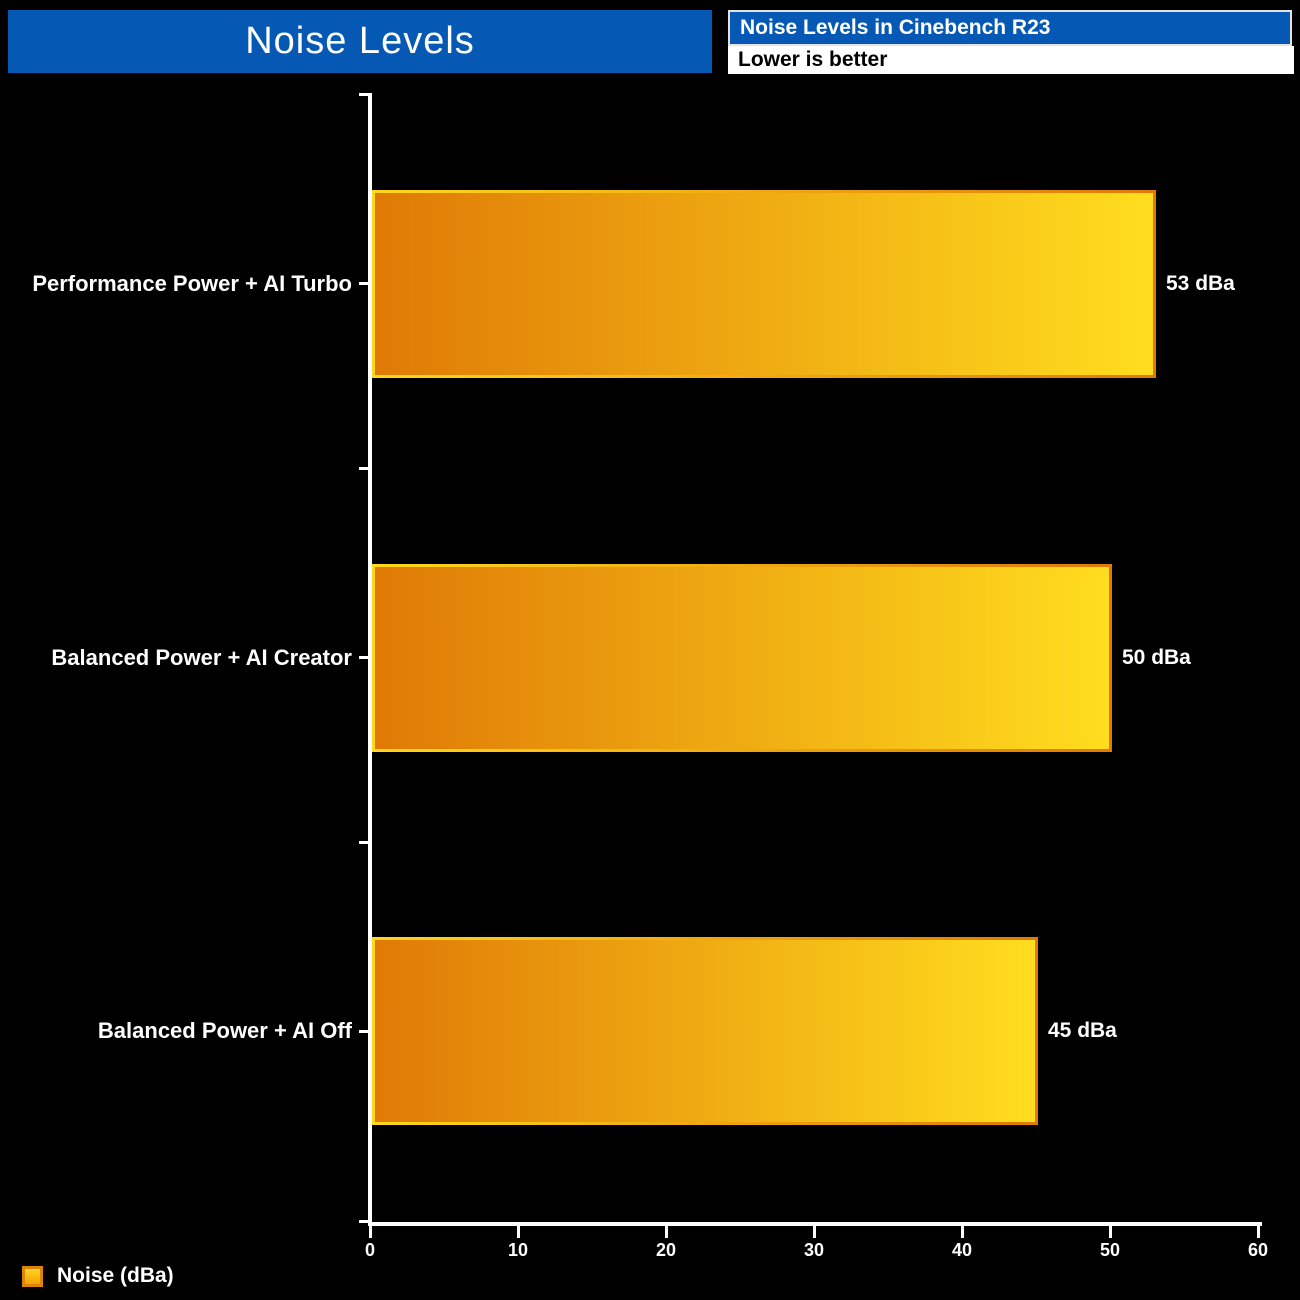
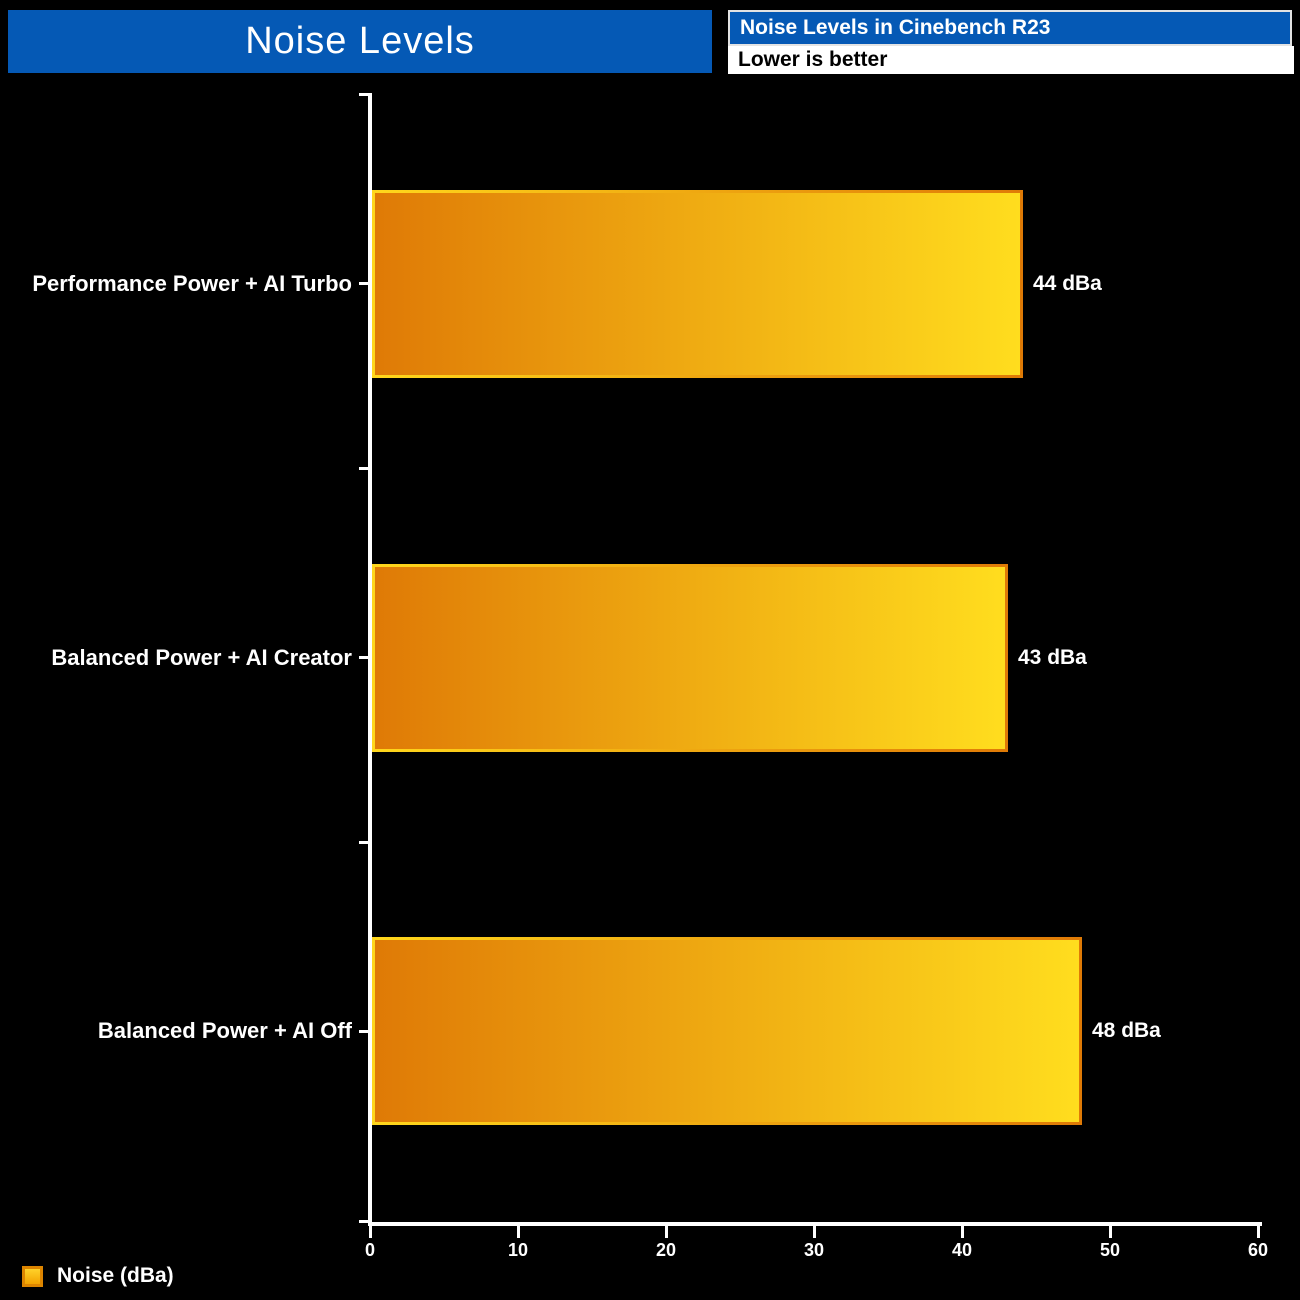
Performance Power + AI Turbo: 53 -> 44
Balanced Power + AI Creator: 50 -> 43
Balanced Power + AI Off: 45 -> 48
